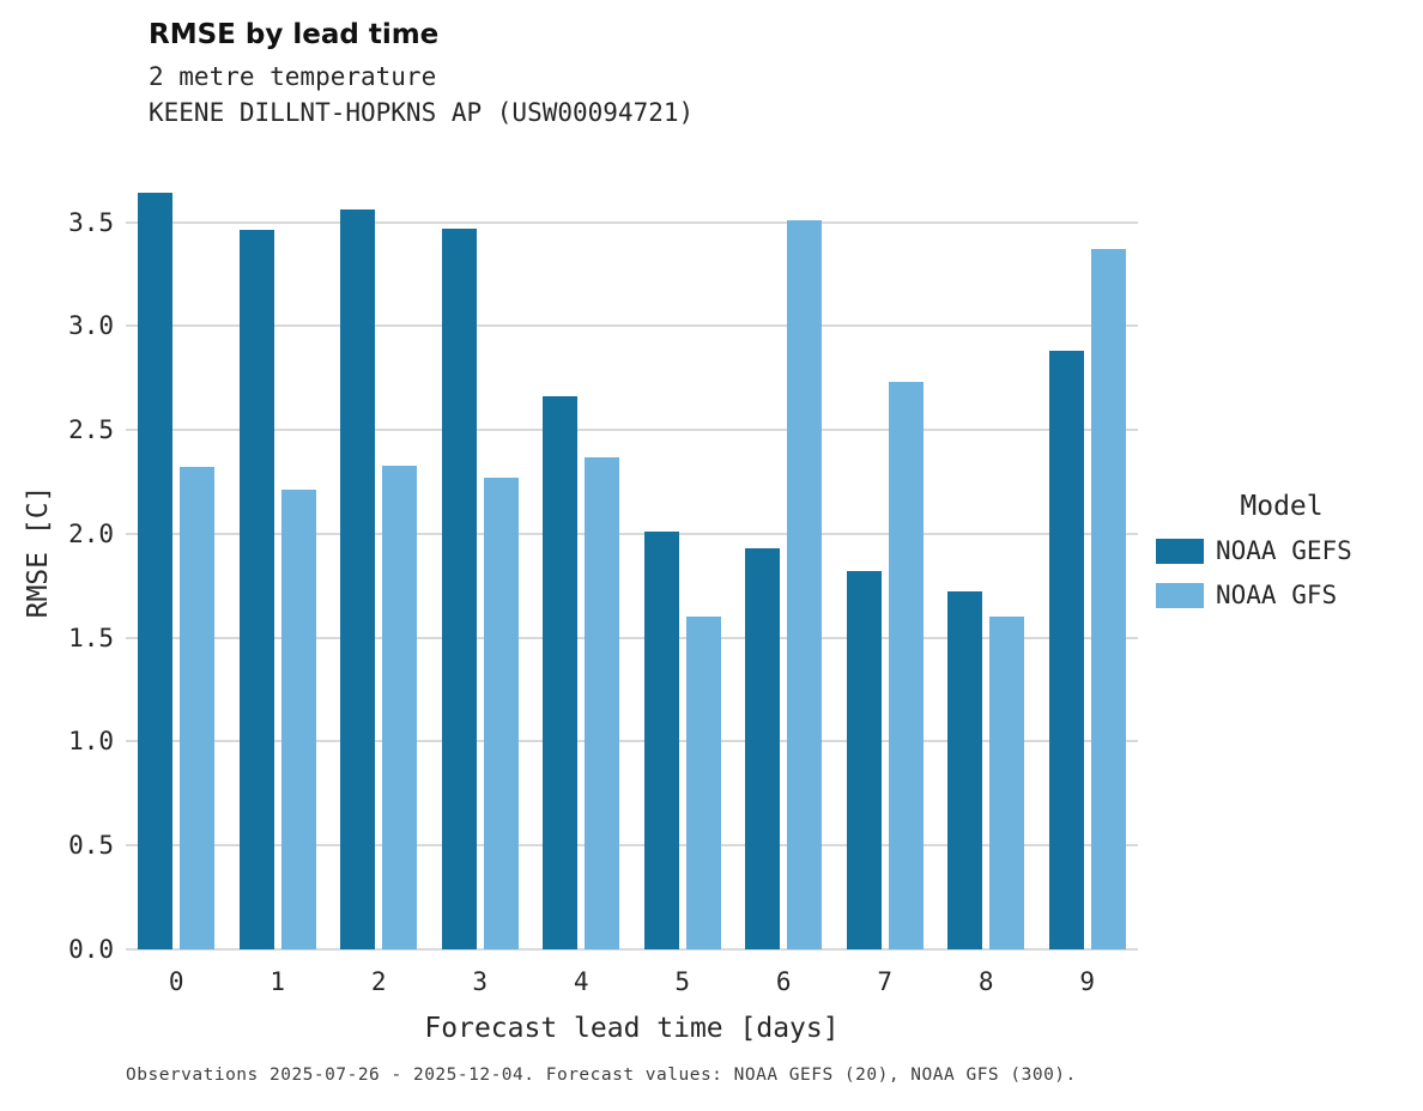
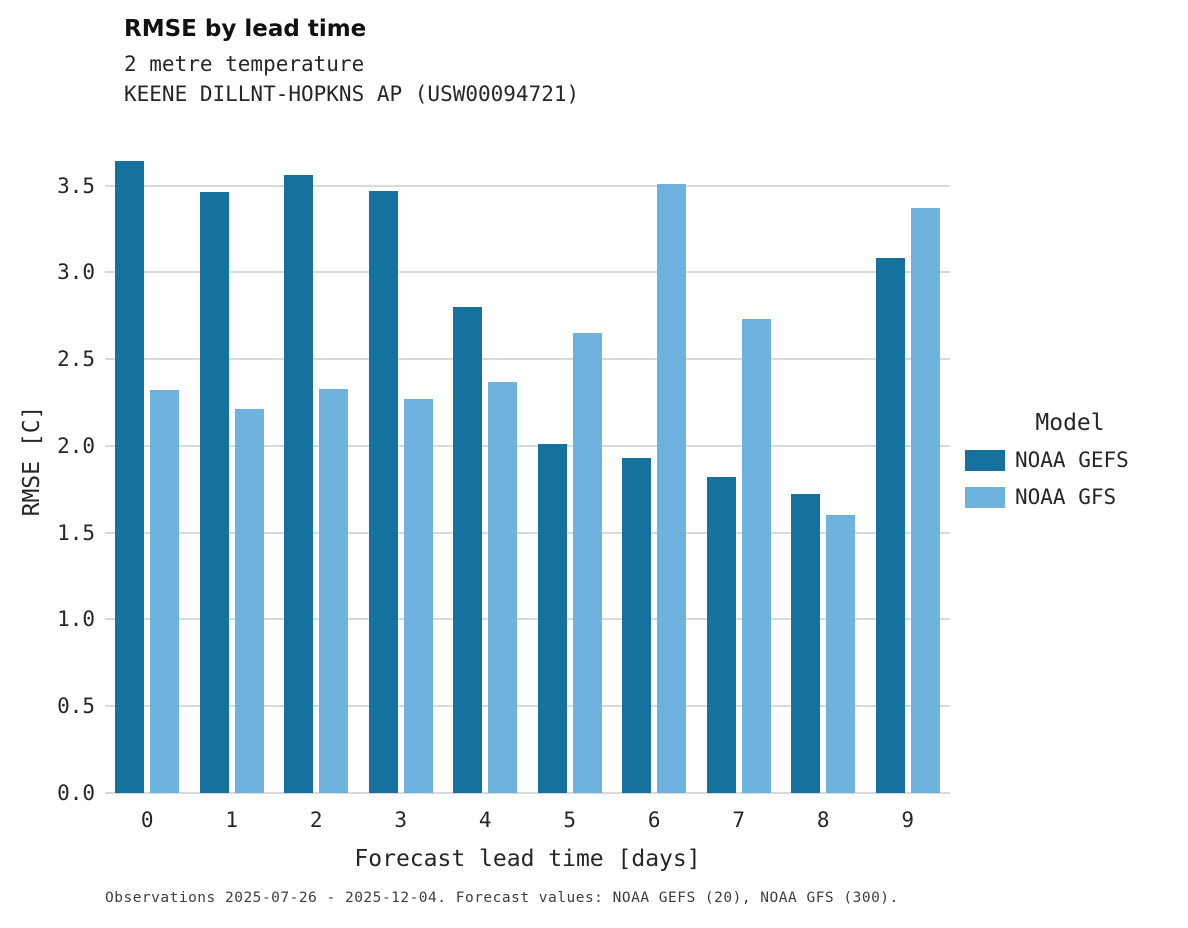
NOAA GEFS/4: 2.66 -> 2.80
NOAA GFS/5: 1.60 -> 2.65
NOAA GEFS/9: 2.88 -> 3.08
